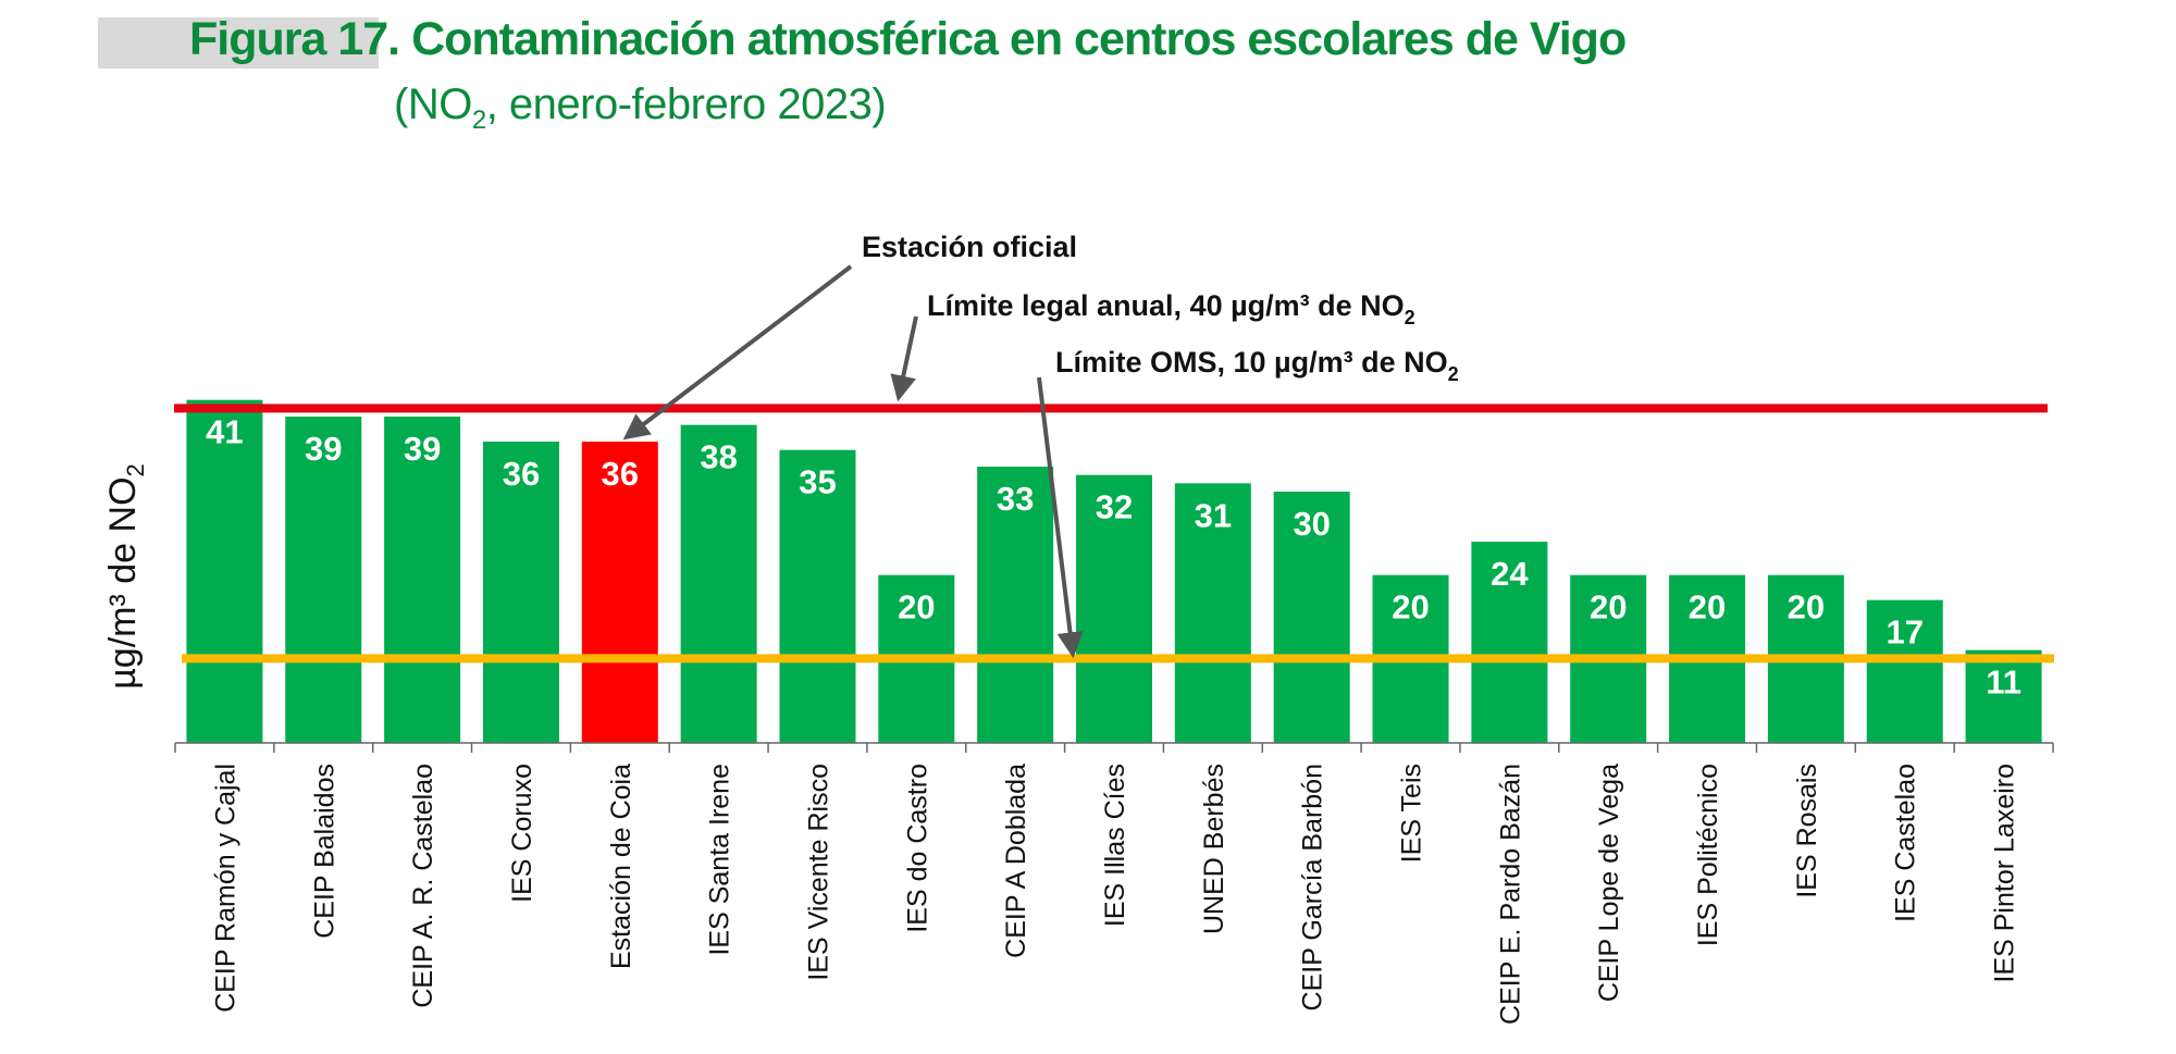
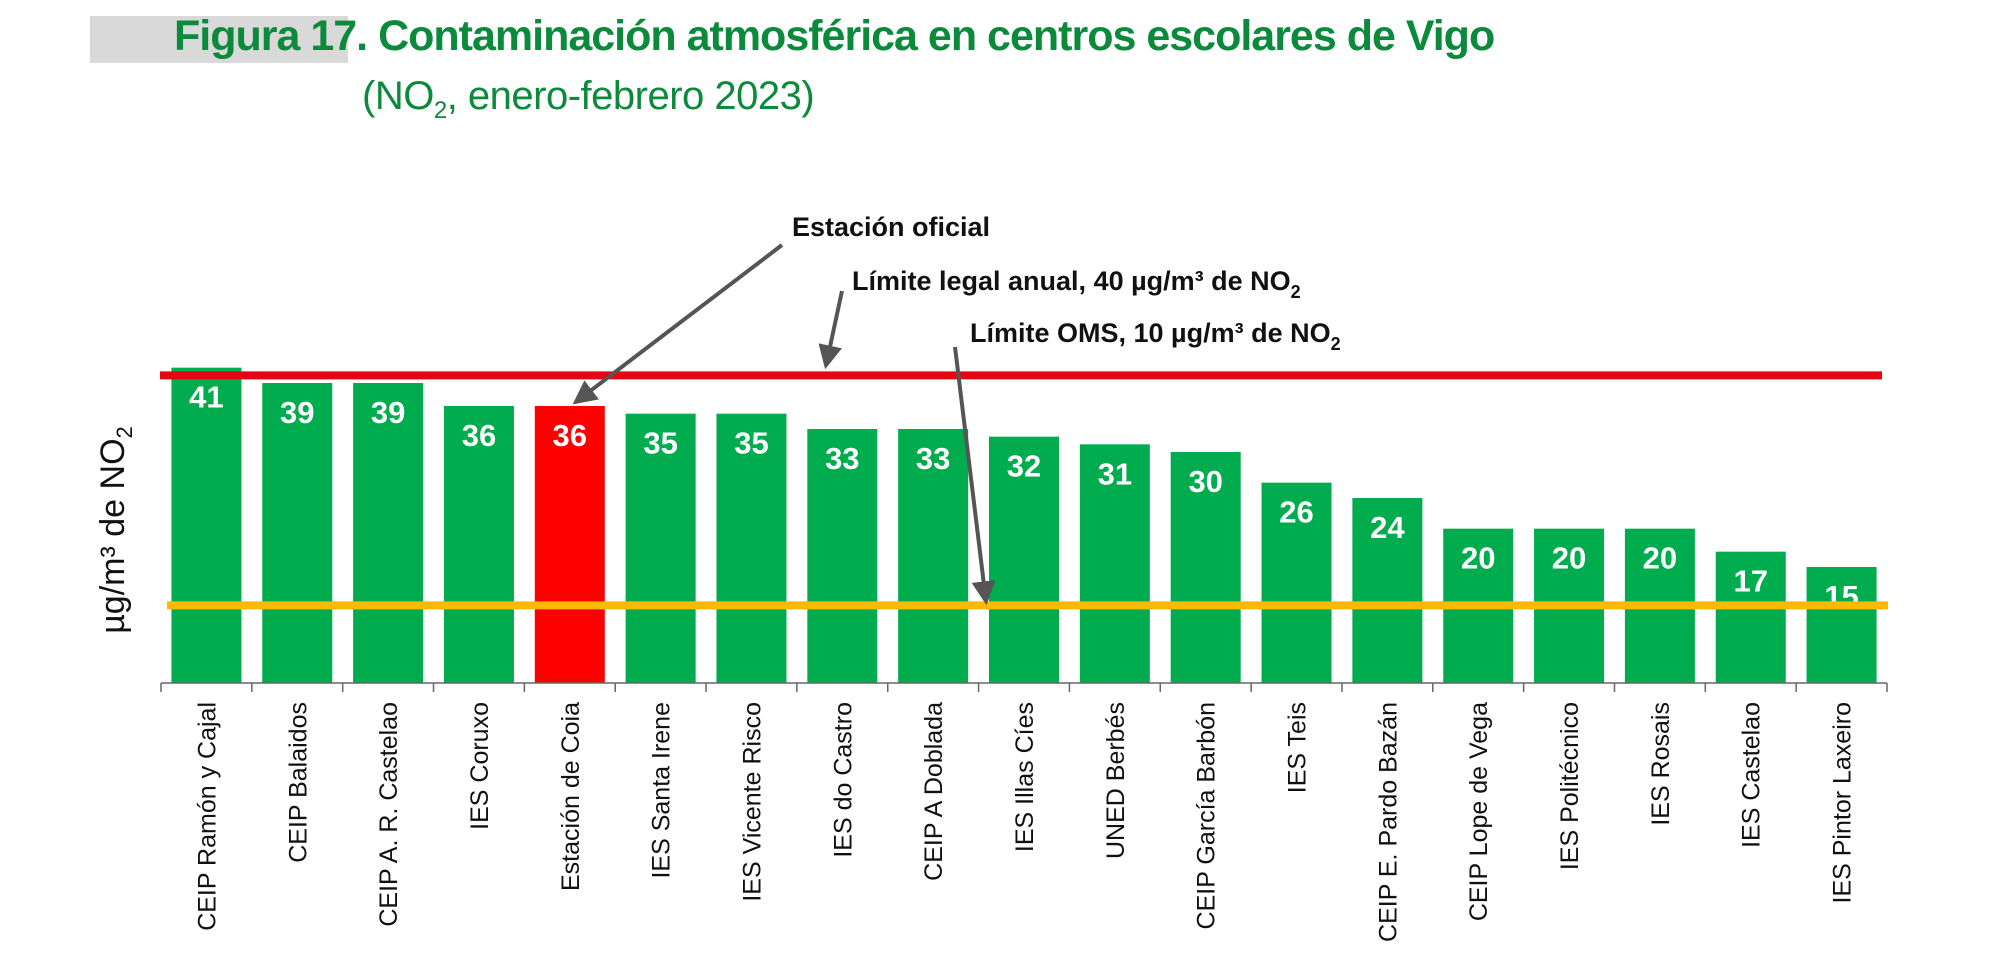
IES Santa Irene: 38 -> 35
IES do Castro: 20 -> 33
IES Teis: 20 -> 26
IES Pintor Laxeiro: 11 -> 15
